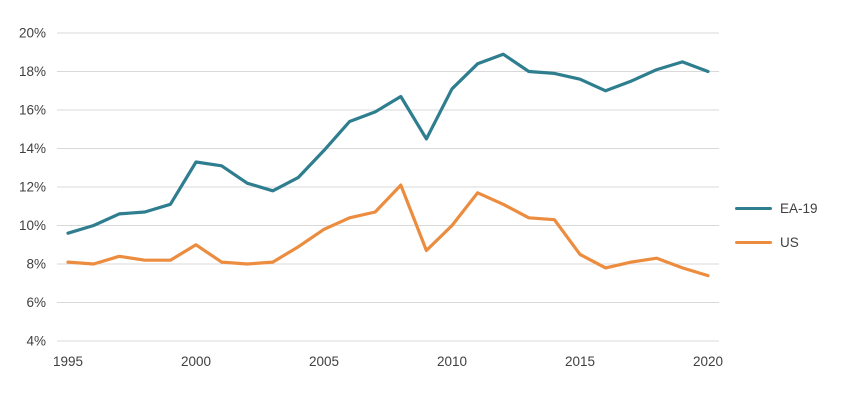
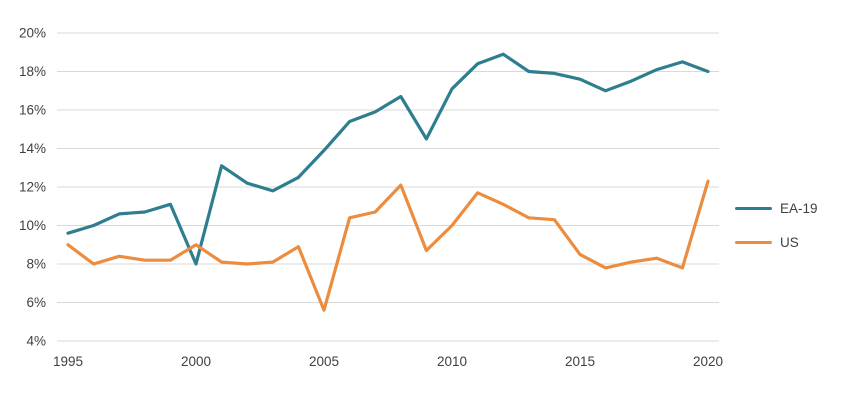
US/1995: 8.1% -> 9.0%
EA-19/2000: 13.3% -> 8.0%
US/2005: 9.8% -> 5.6%
US/2020: 7.4% -> 12.3%
